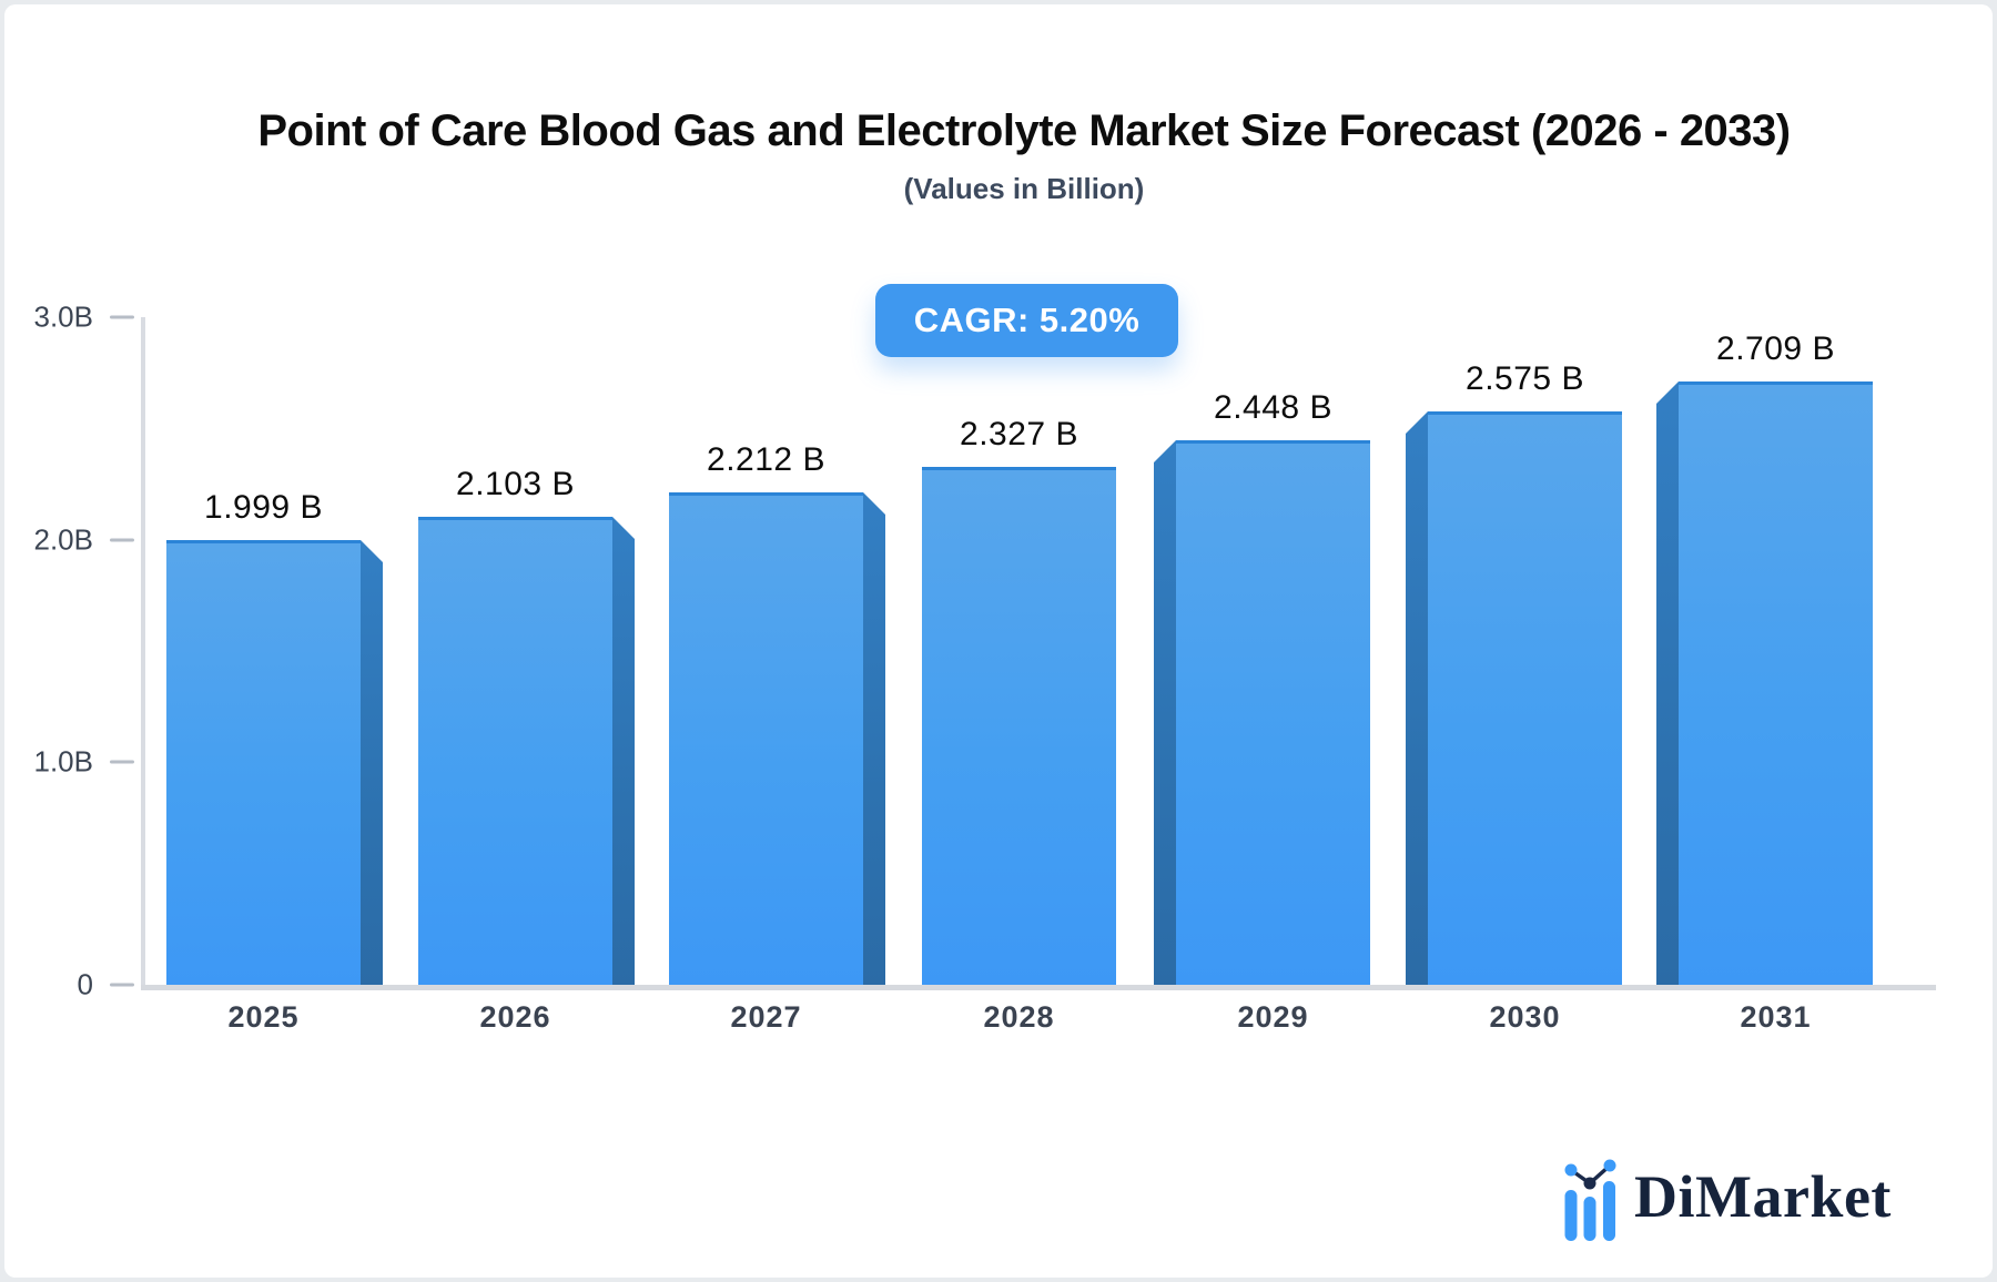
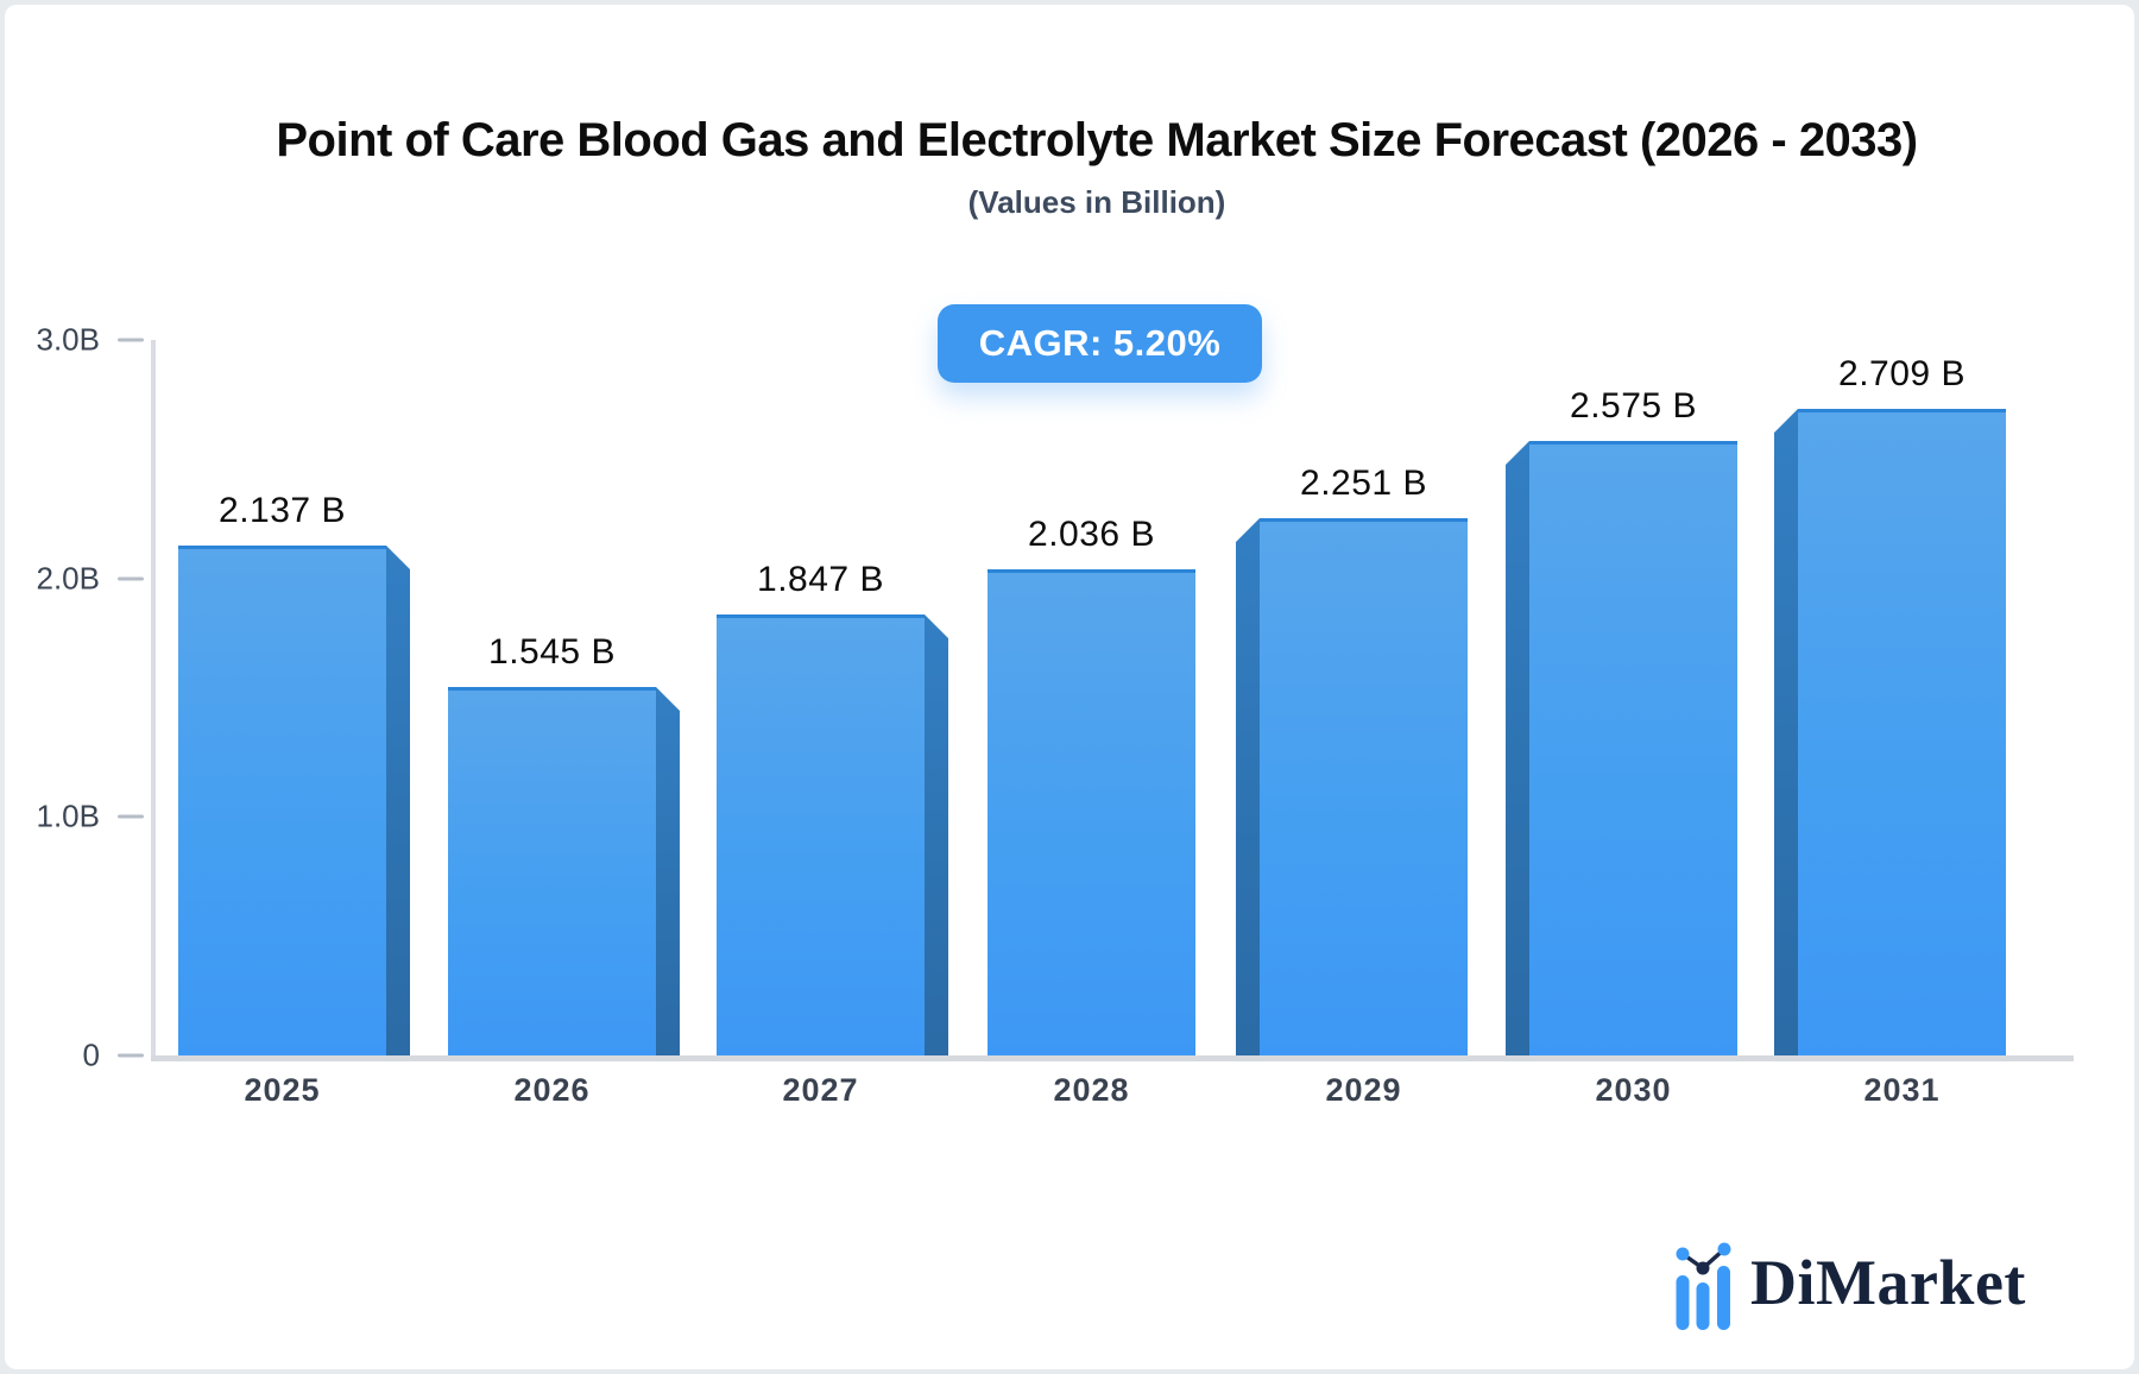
2025: 1.999 -> 2.137
2026: 2.103 -> 1.545
2027: 2.212 -> 1.847
2028: 2.327 -> 2.036
2029: 2.448 -> 2.251
